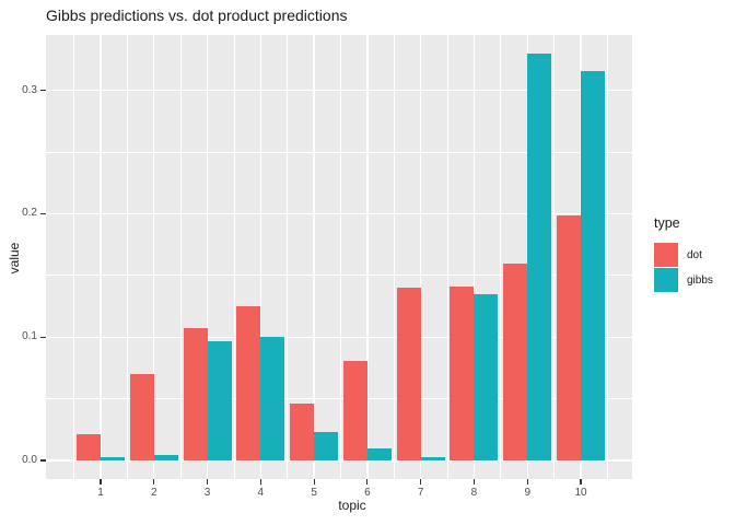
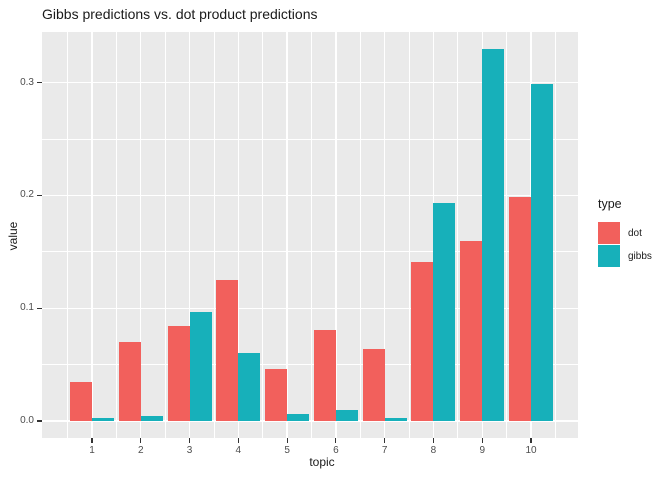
dot/1: 0.021 -> 0.035
dot/3: 0.107 -> 0.084
gibbs/4: 0.100 -> 0.060
gibbs/5: 0.023 -> 0.006
dot/7: 0.140 -> 0.064
gibbs/8: 0.135 -> 0.193
gibbs/10: 0.316 -> 0.299
